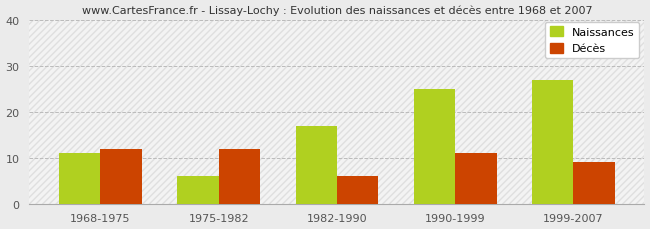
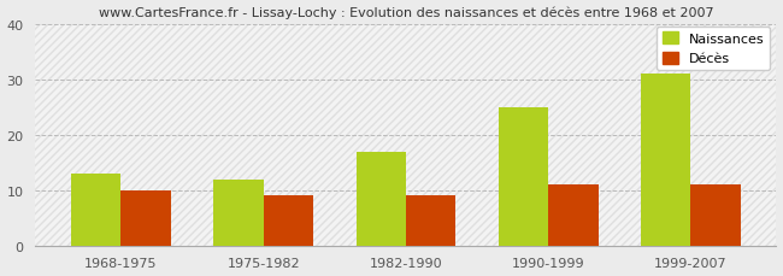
Naissances/1968-1975: 11 -> 13
Décès/1968-1975: 12 -> 10
Naissances/1975-1982: 6 -> 12
Décès/1975-1982: 12 -> 9
Décès/1982-1990: 6 -> 9
Naissances/1999-2007: 27 -> 31
Décès/1999-2007: 9 -> 11
